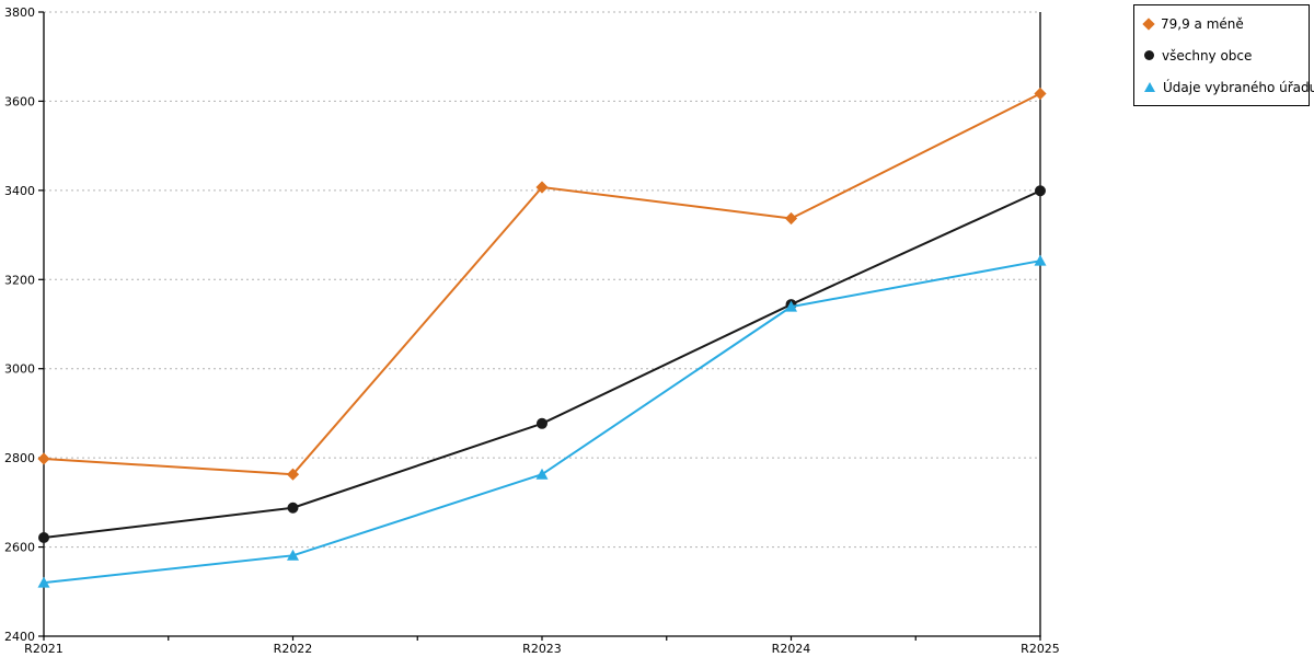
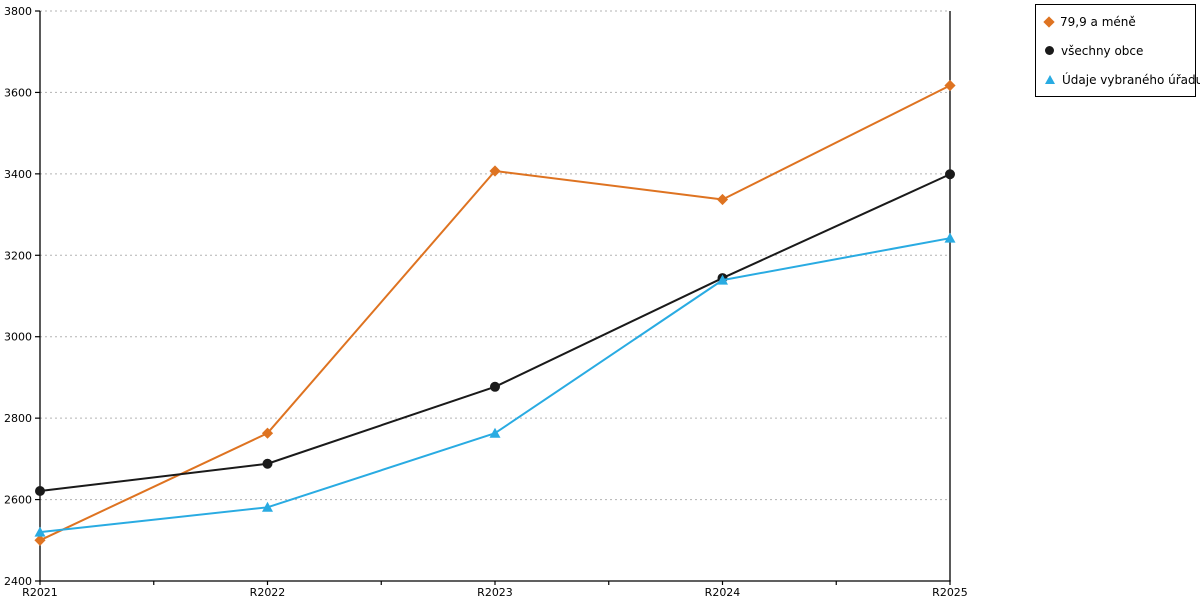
79,9 a méně/R2021: 2800 -> 2500
